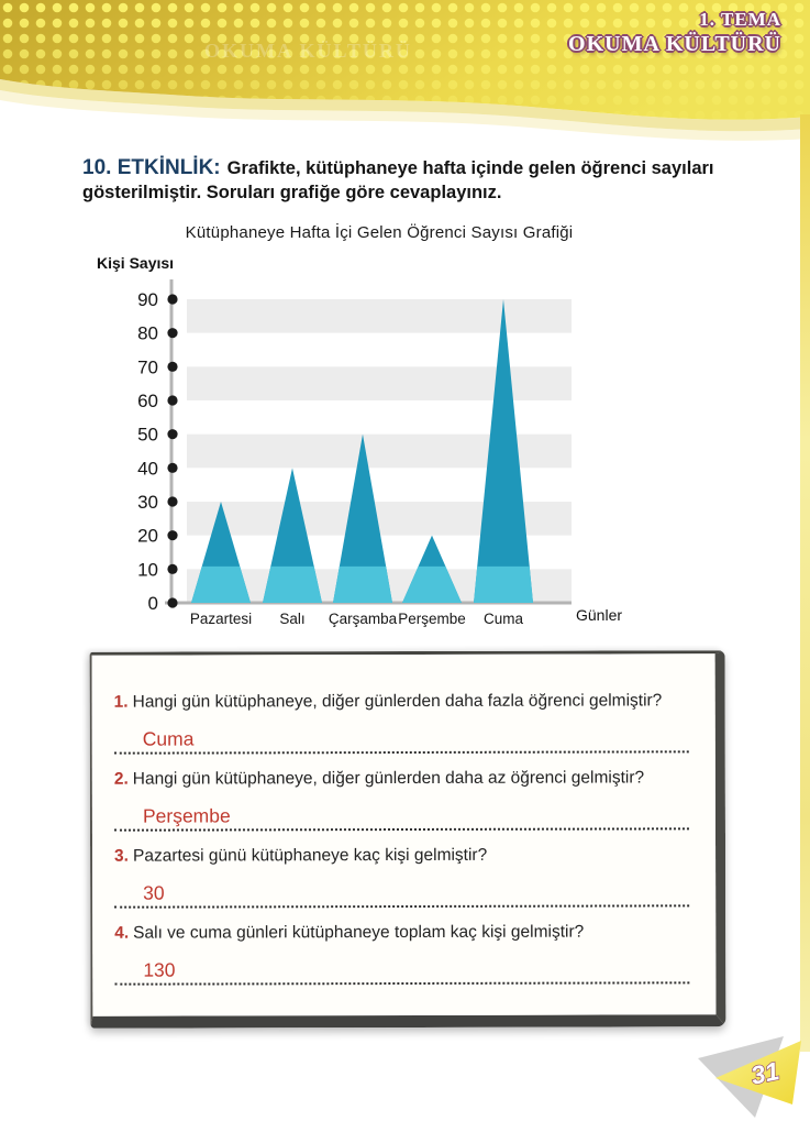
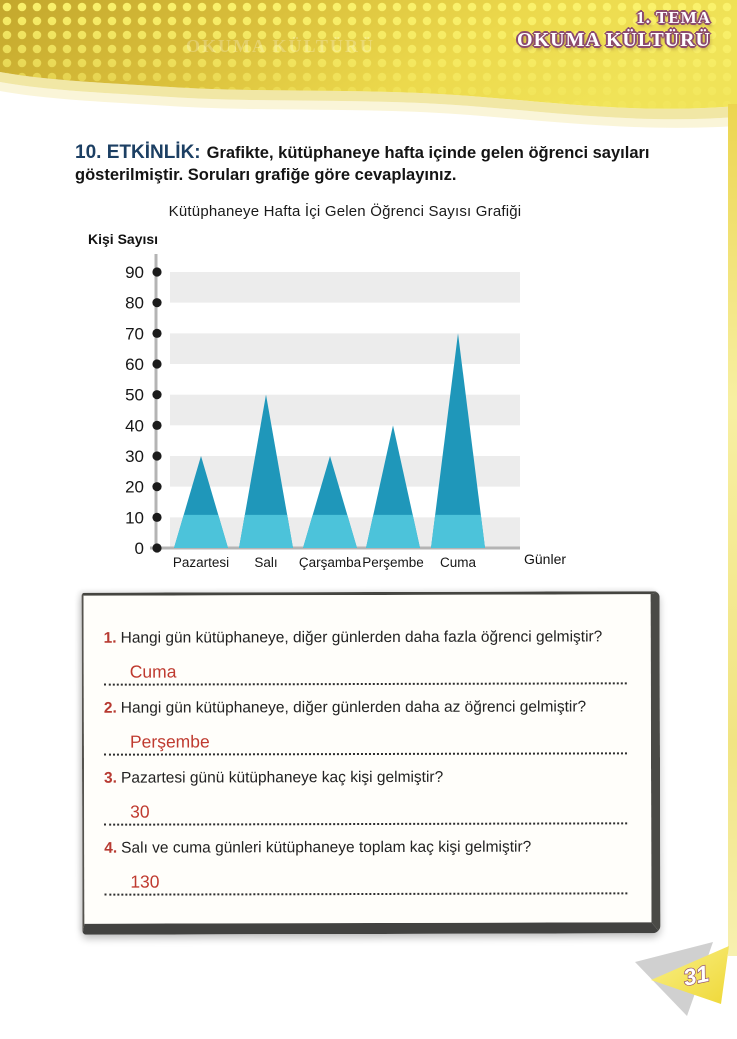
Salı: 40 -> 50
Çarşamba: 50 -> 30
Perşembe: 20 -> 40
Cuma: 90 -> 70
